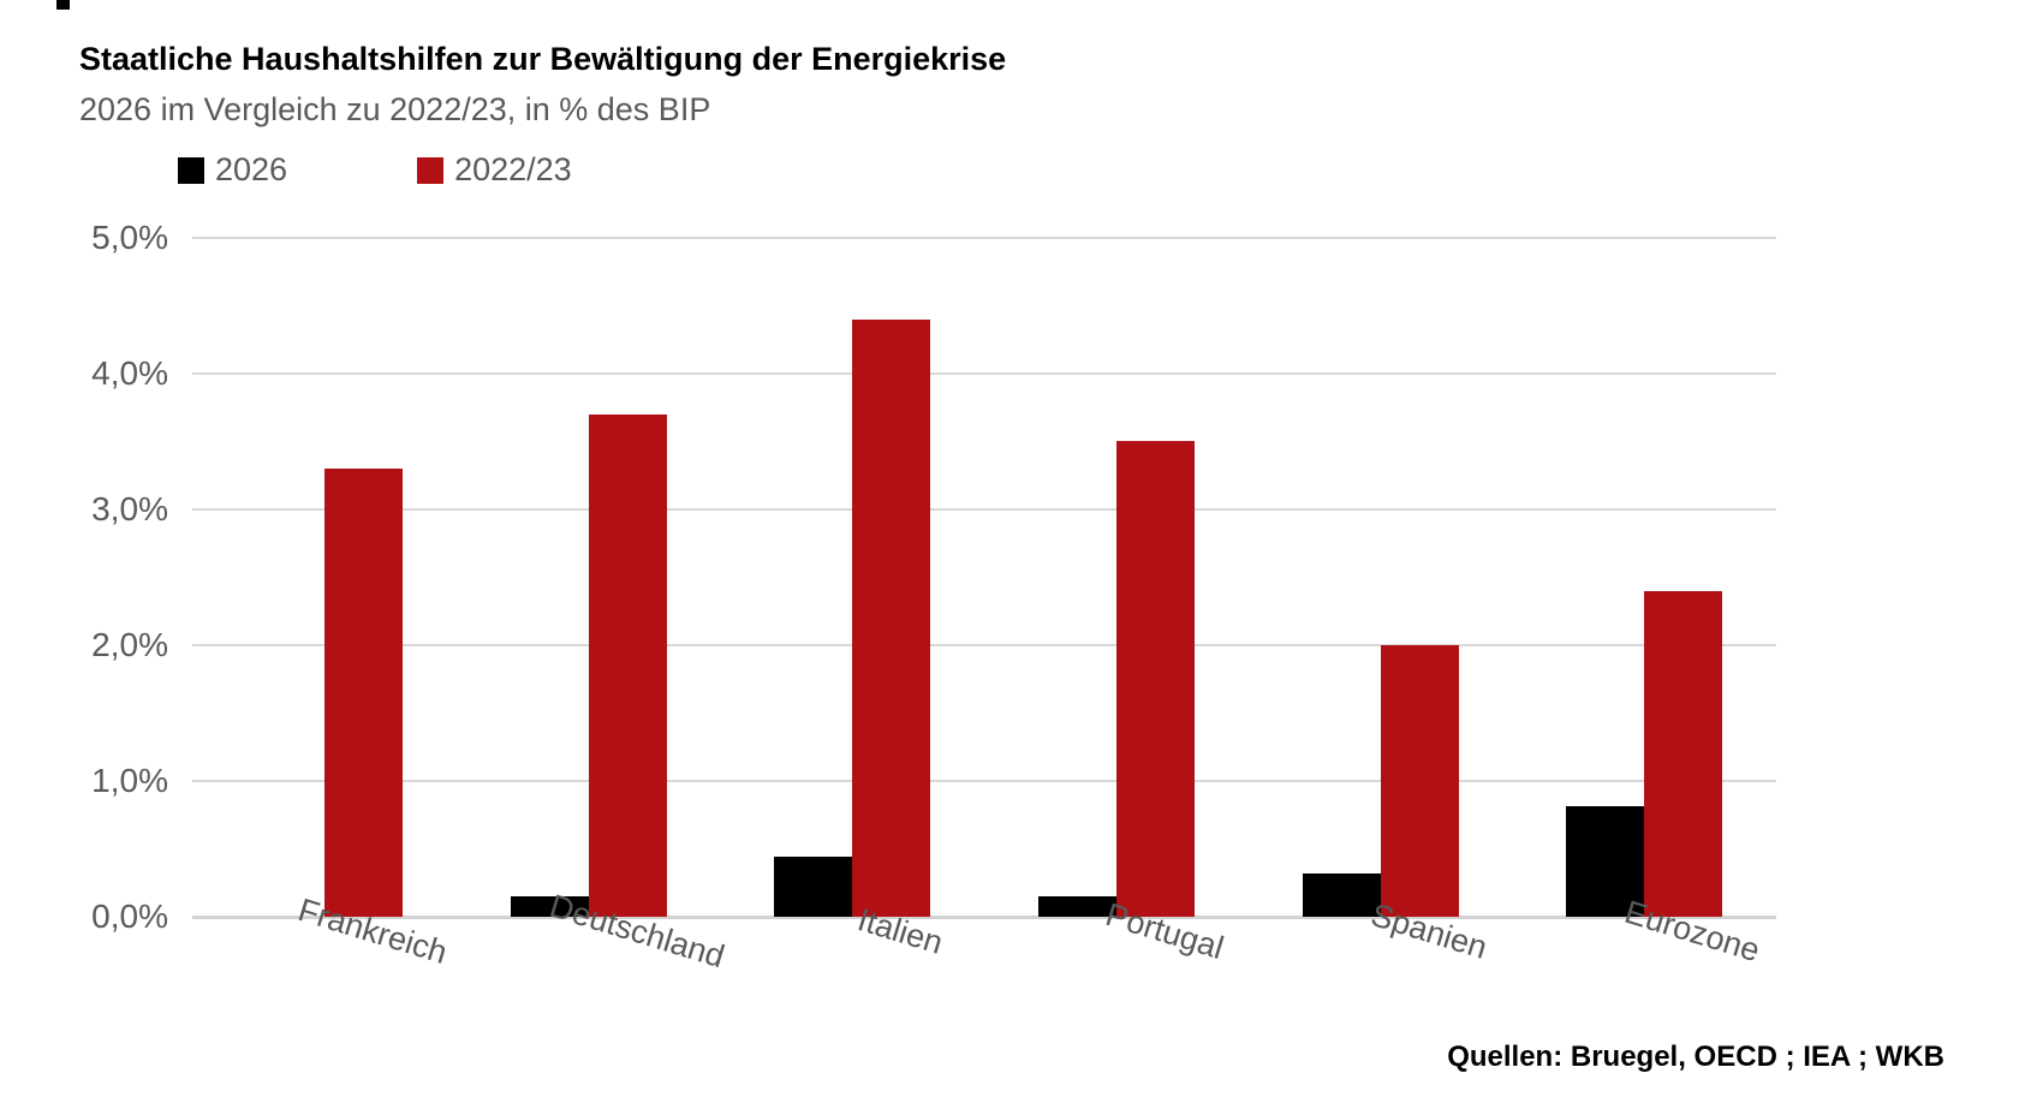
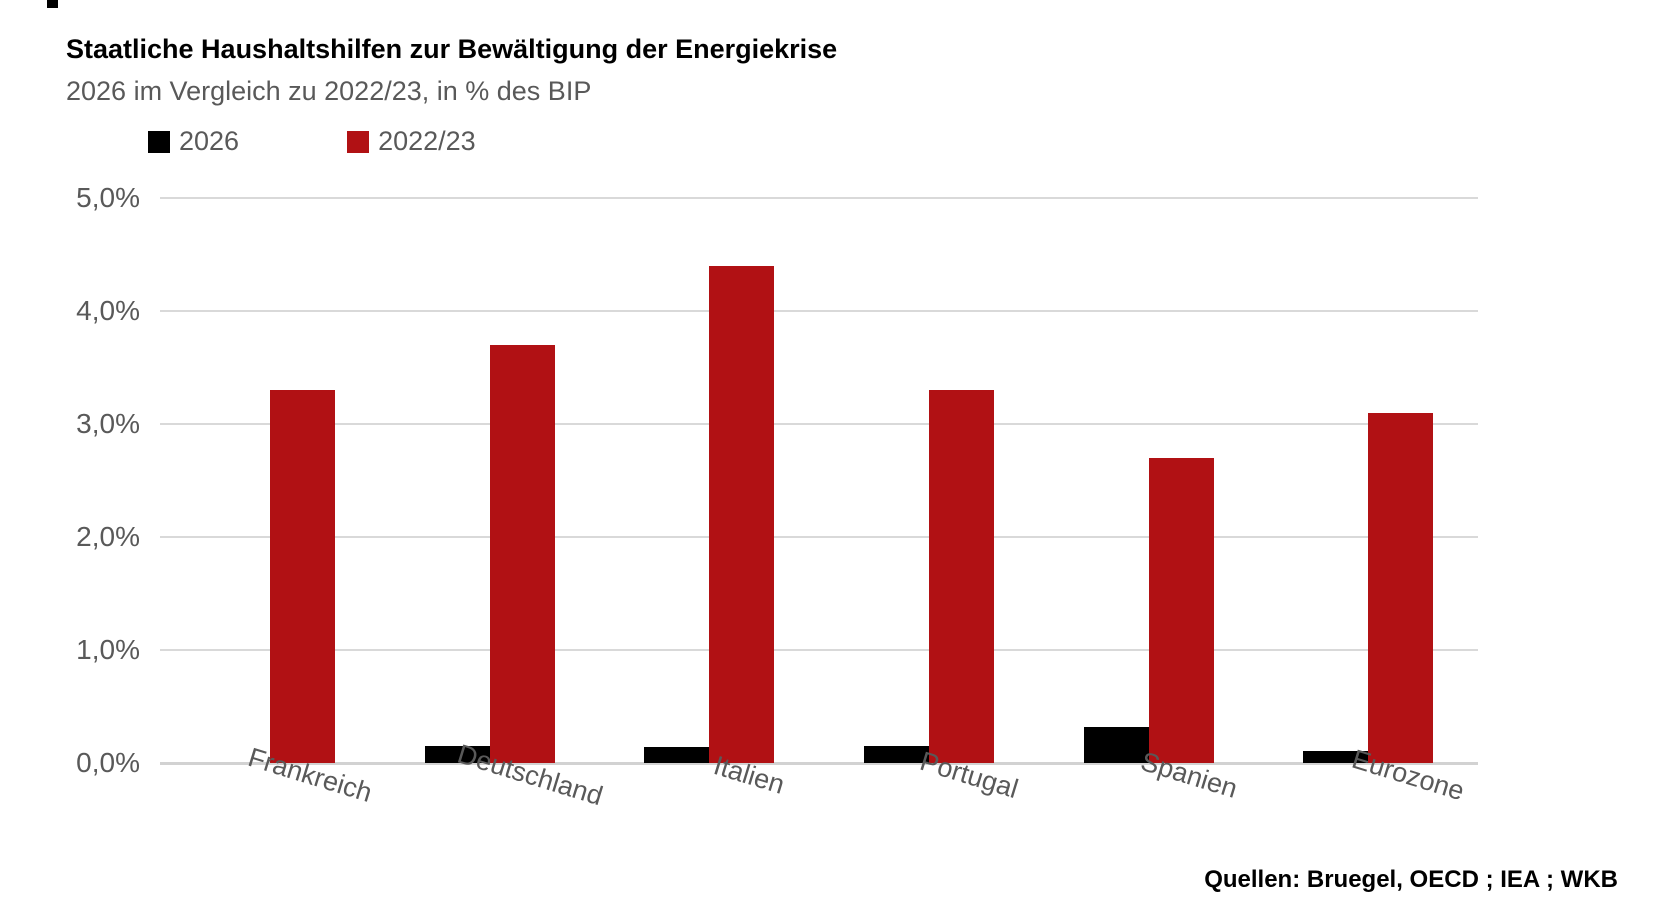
2026/Italien: 0,44% -> 0,14%
2022/23/Portugal: 3,5% -> 3,3%
2022/23/Spanien: 2,0% -> 2,7%
2026/Eurozone: 0,81% -> 0,11%
2022/23/Eurozone: 2,4% -> 3,1%
